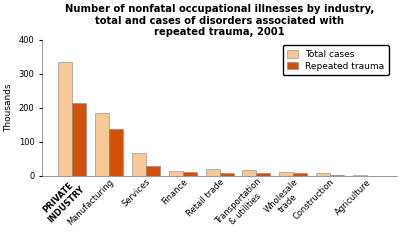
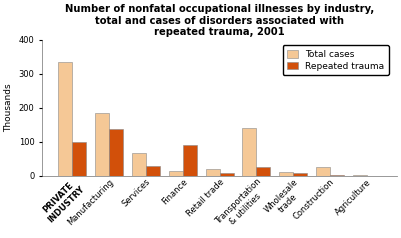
Repeated trauma/PRIVATE INDUSTRY: 215 -> 100
Repeated trauma/Finance: 10 -> 90
Total cases/Transportation & utilities: 16 -> 140
Repeated trauma/Transportation & utilities: 8 -> 25
Total cases/Construction: 7 -> 25
